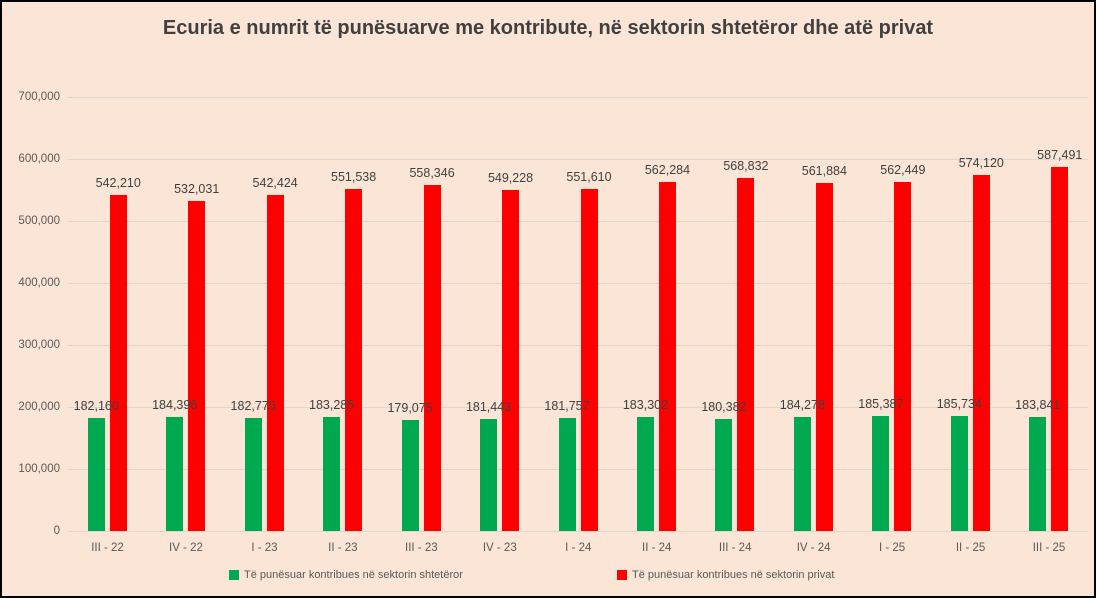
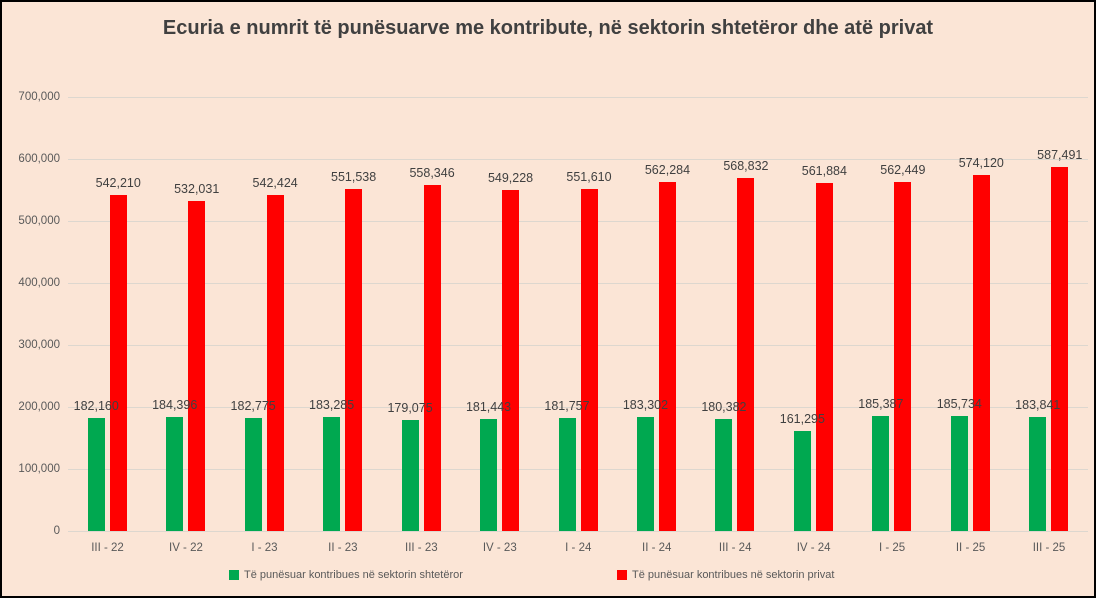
Të punësuar kontribues në sektorin shtetëror/IV - 24: 184,278 -> 161,295
